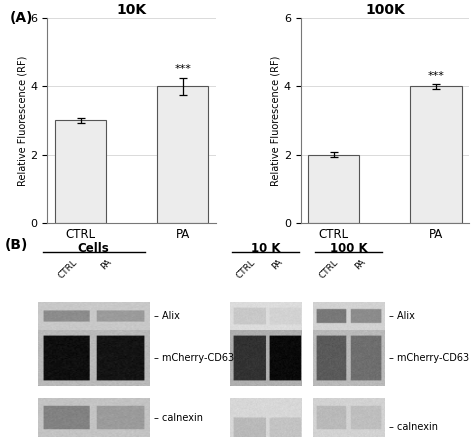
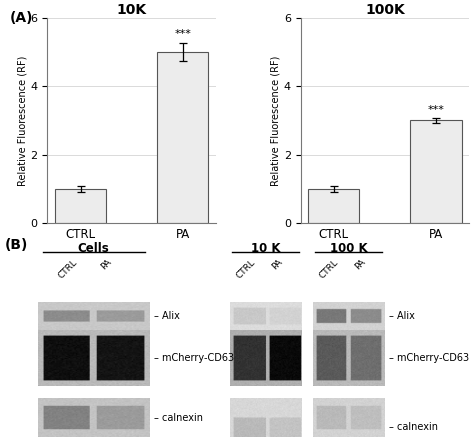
10K/CTRL: 3 -> 1
10K/PA: 4 -> 5
100K/CTRL: 2 -> 1
100K/PA: 4 -> 3
